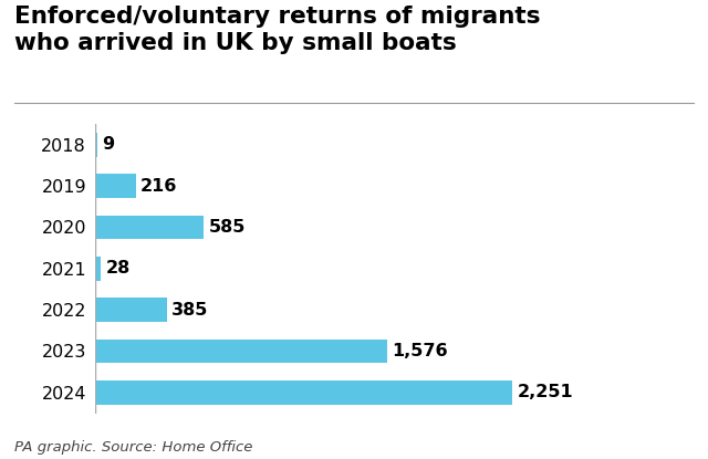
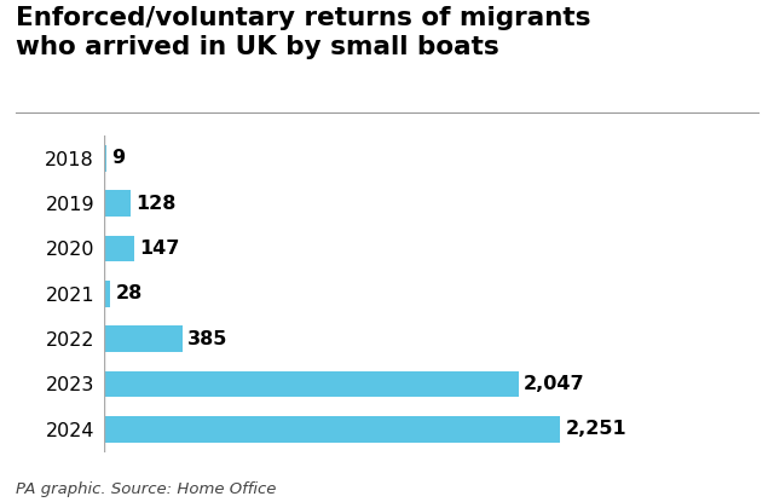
2019: 216 -> 128
2020: 585 -> 147
2023: 1,576 -> 2,047
